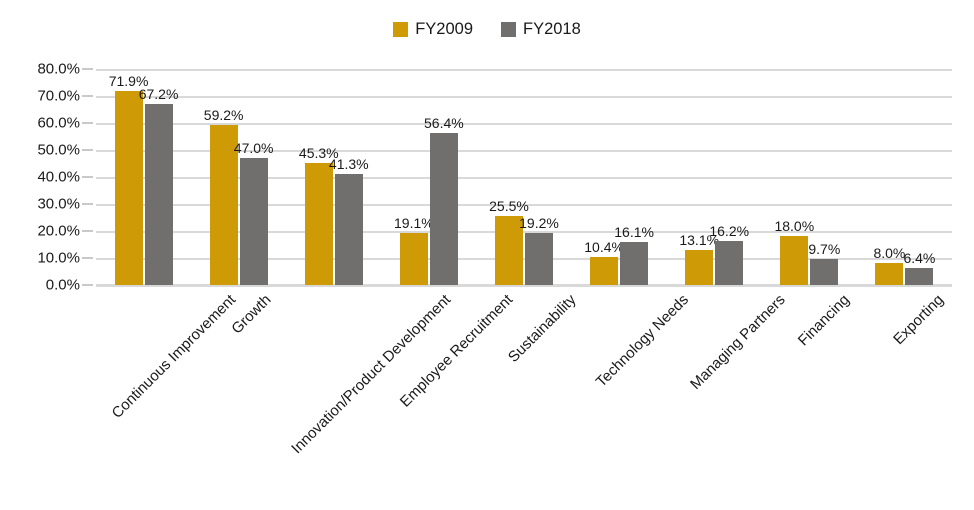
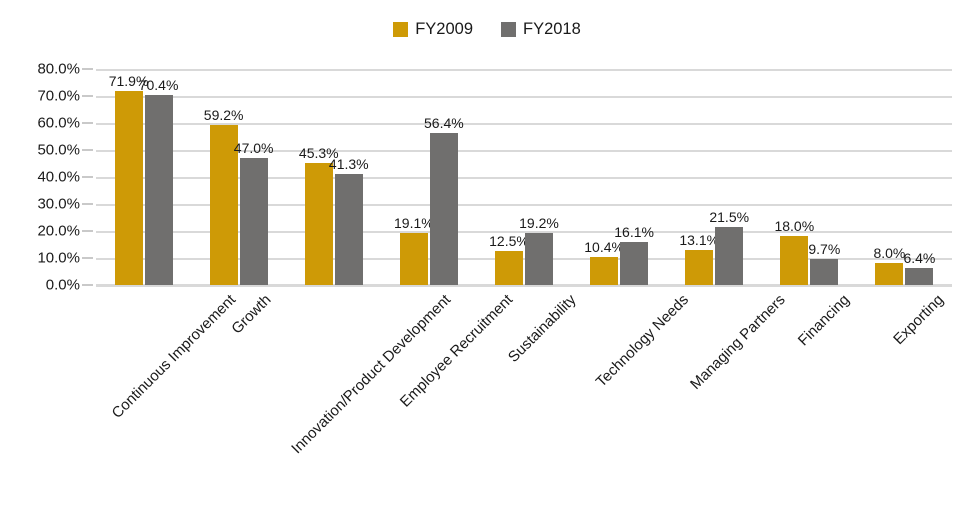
FY2018/Continuous Improvement: 67.2% -> 70.4%
FY2009/Sustainability: 25.5% -> 12.5%
FY2018/Managing Partners: 16.2% -> 21.5%
